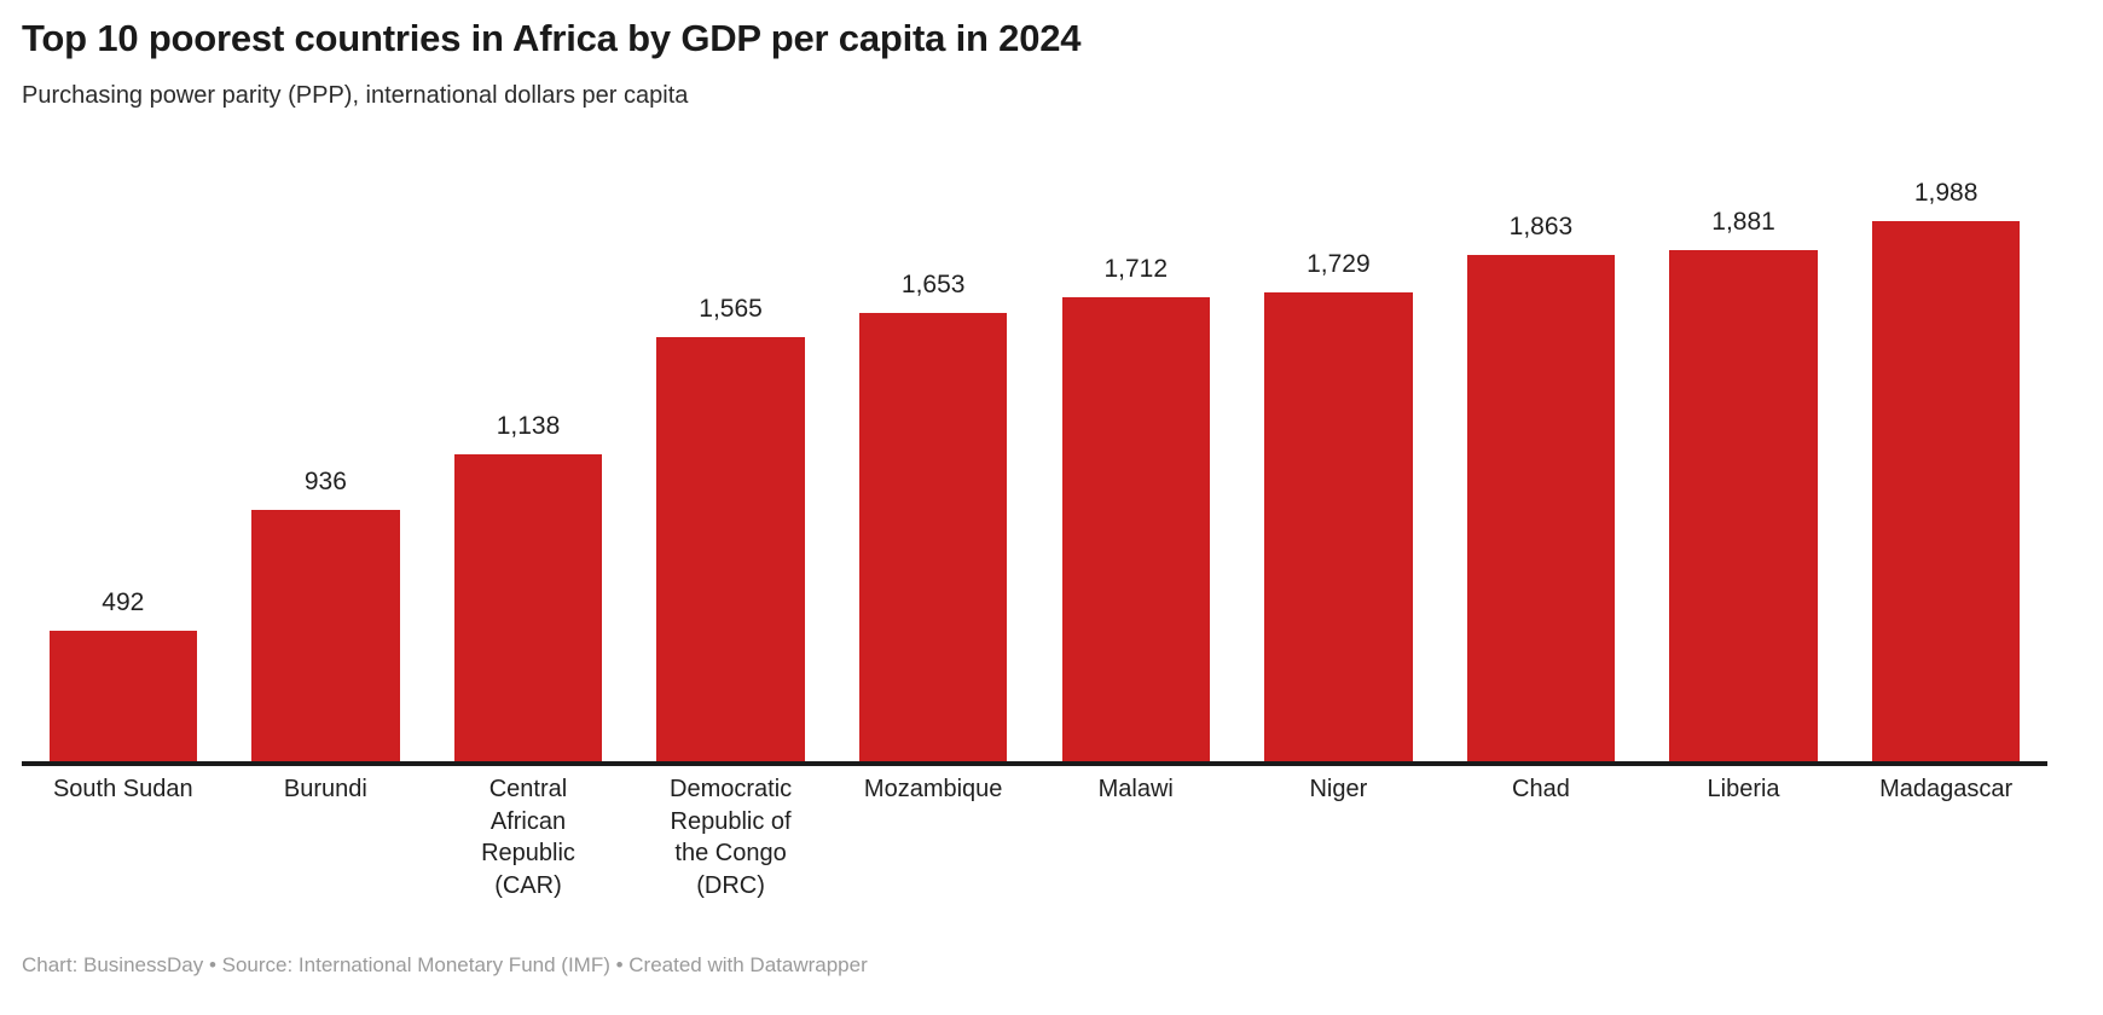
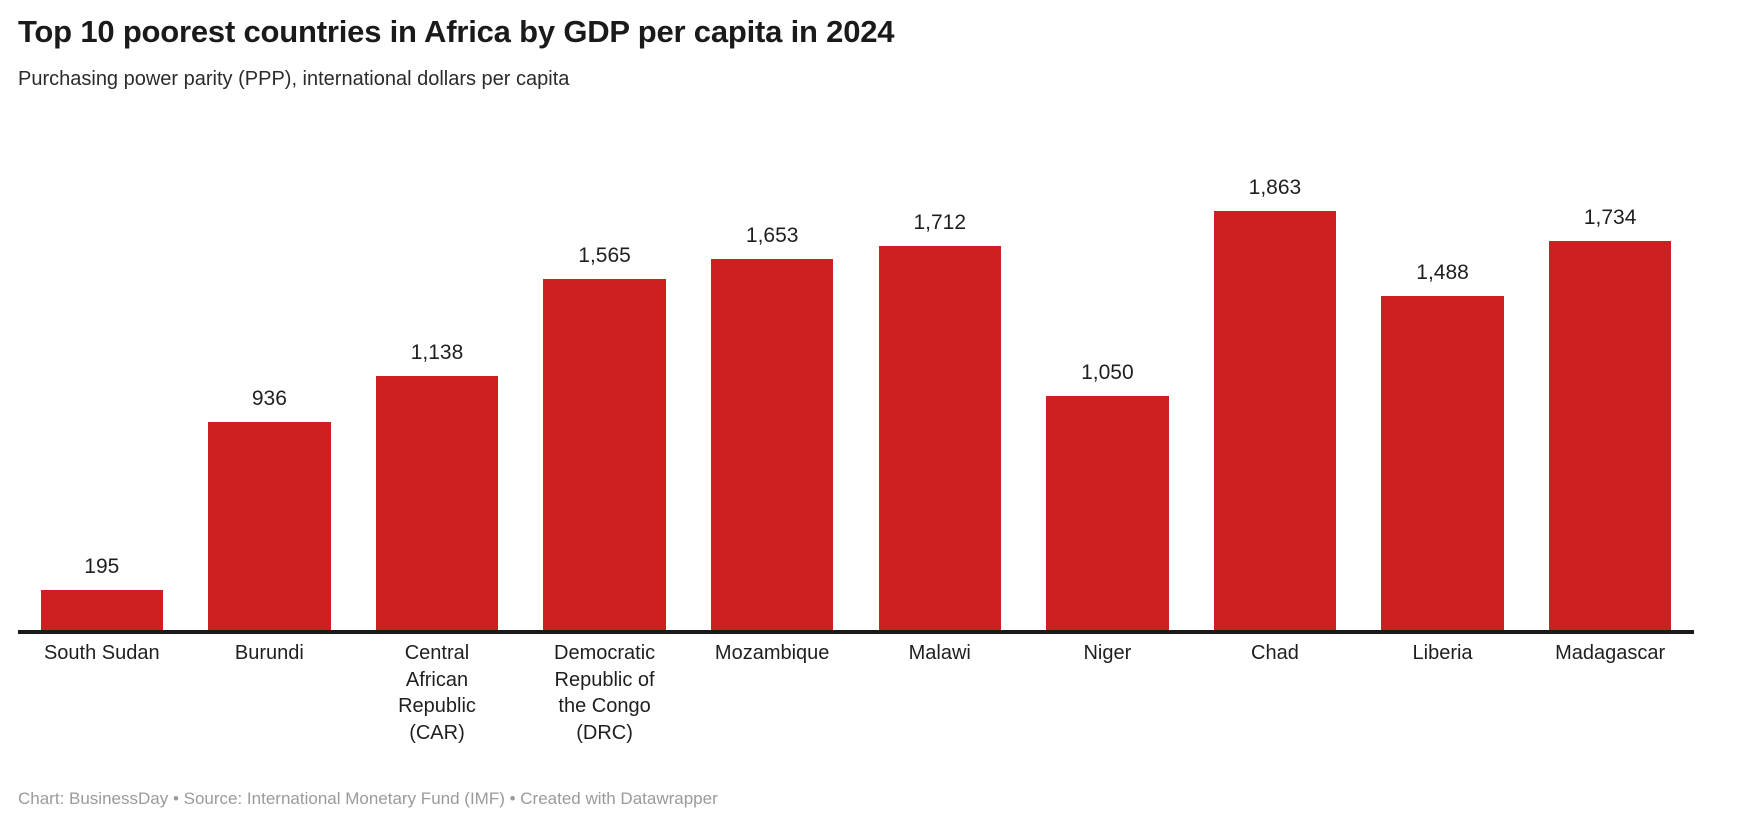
South Sudan: 492 -> 195
Niger: 1,729 -> 1,050
Liberia: 1,881 -> 1,488
Madagascar: 1,988 -> 1,734
